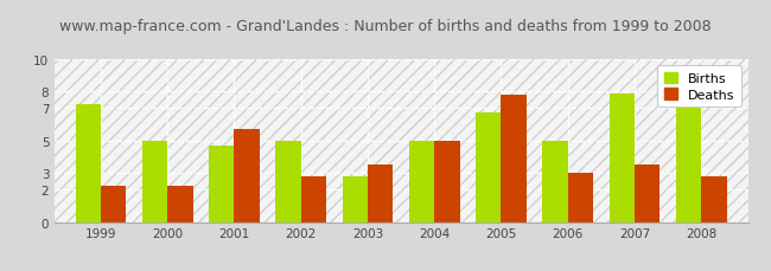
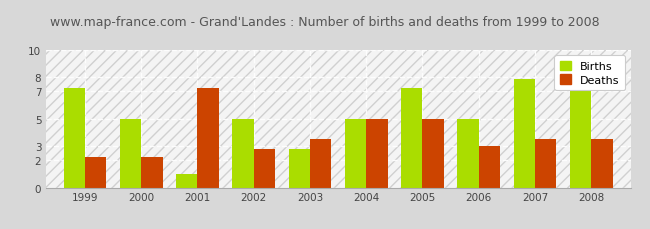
Births/2001: 4.7 -> 1.0
Deaths/2001: 5.7 -> 7.2
Births/2005: 6.7 -> 7.2
Deaths/2005: 7.8 -> 5.0
Deaths/2008: 2.8 -> 3.5
